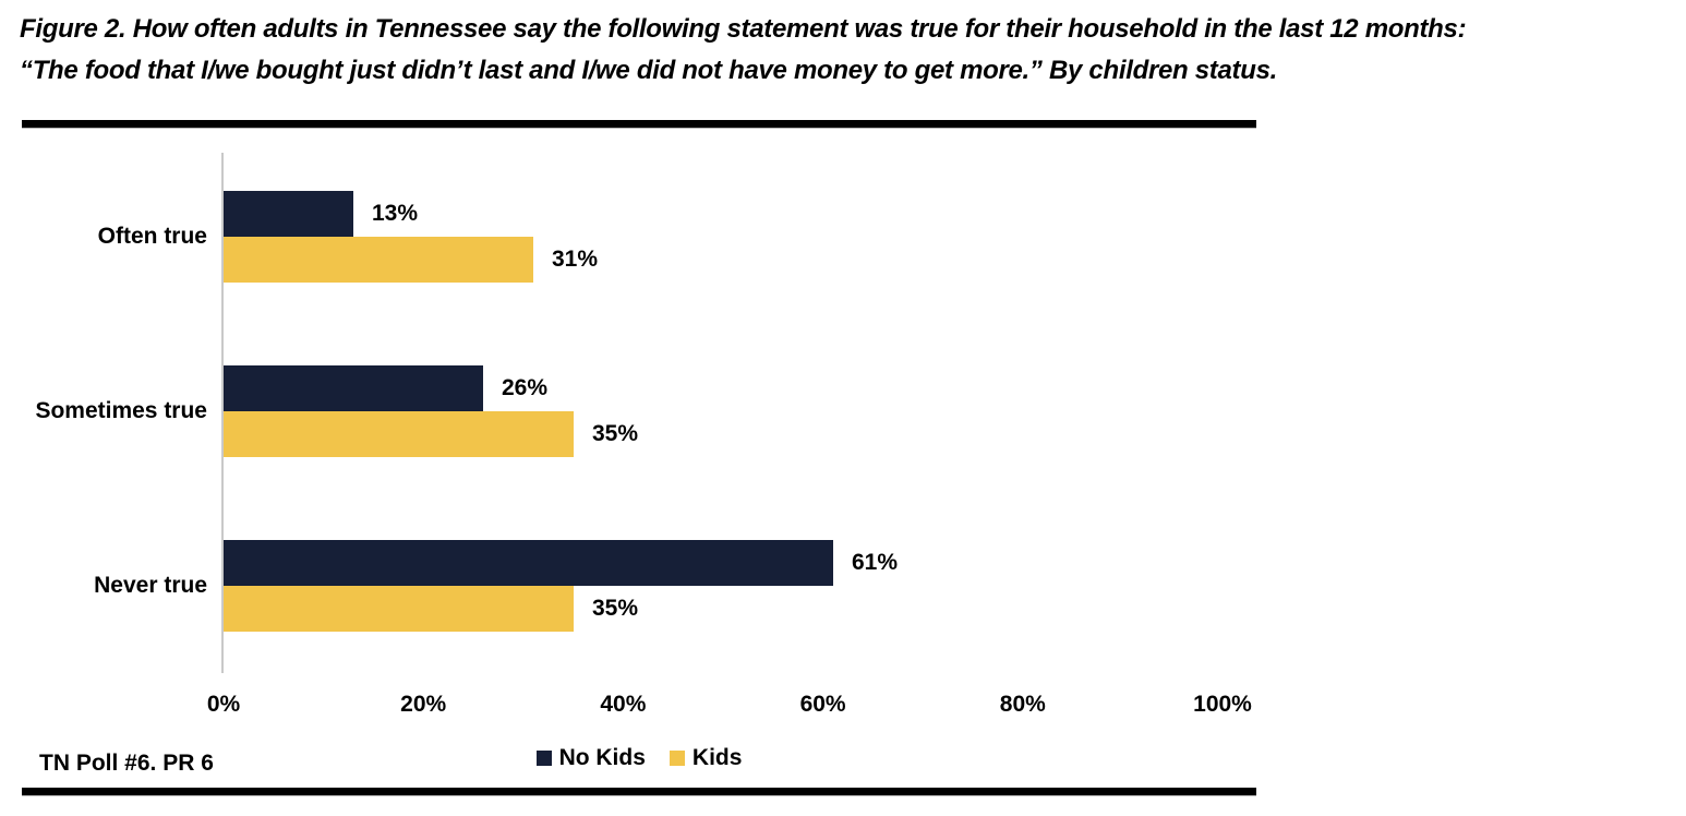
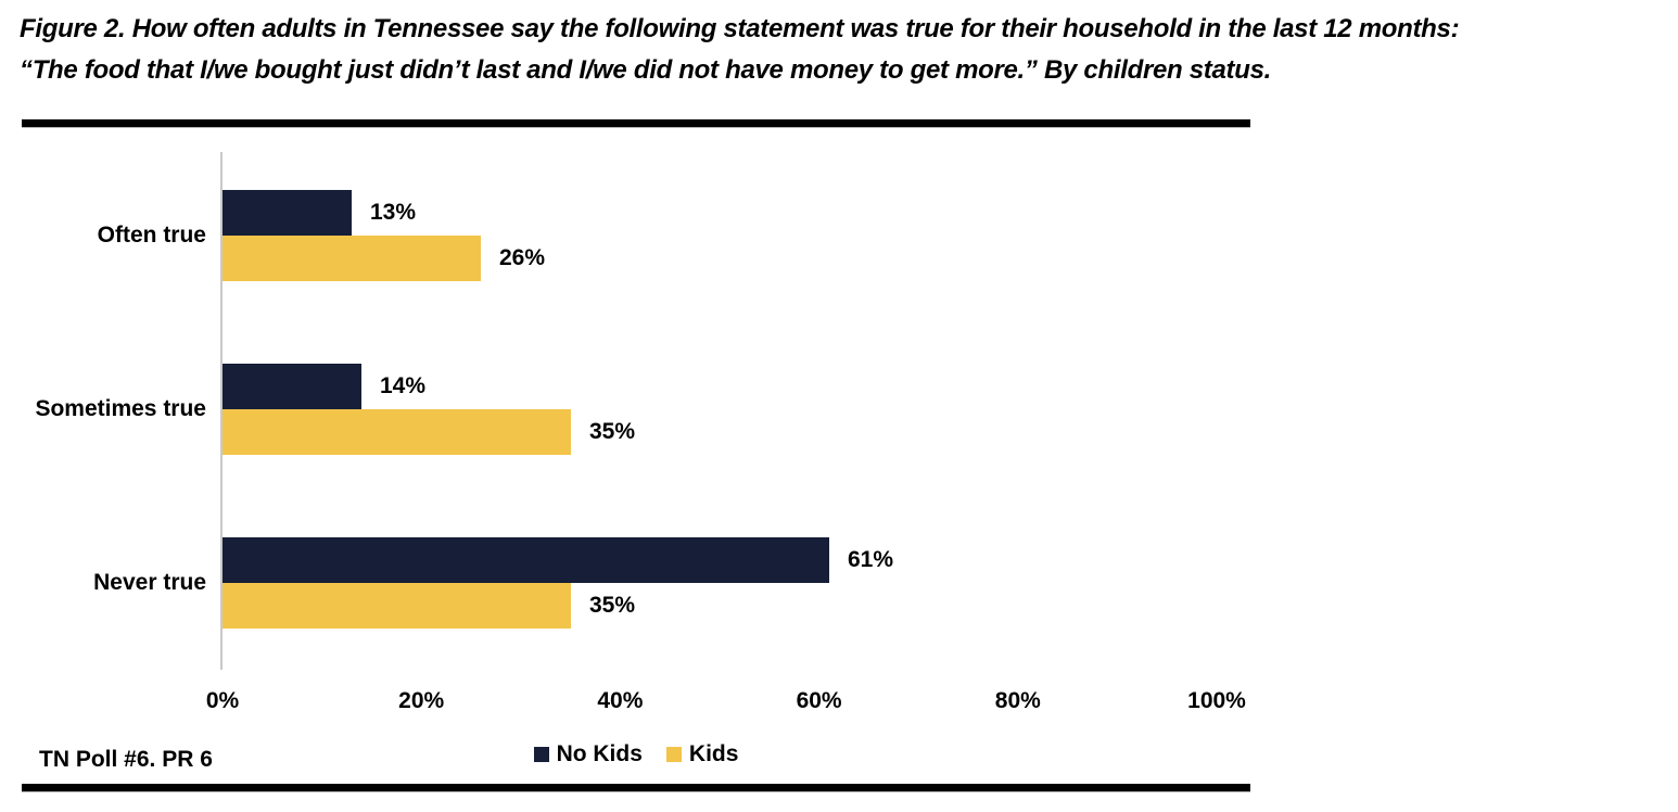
Kids/Often true: 31% -> 26%
No Kids/Sometimes true: 26% -> 14%
